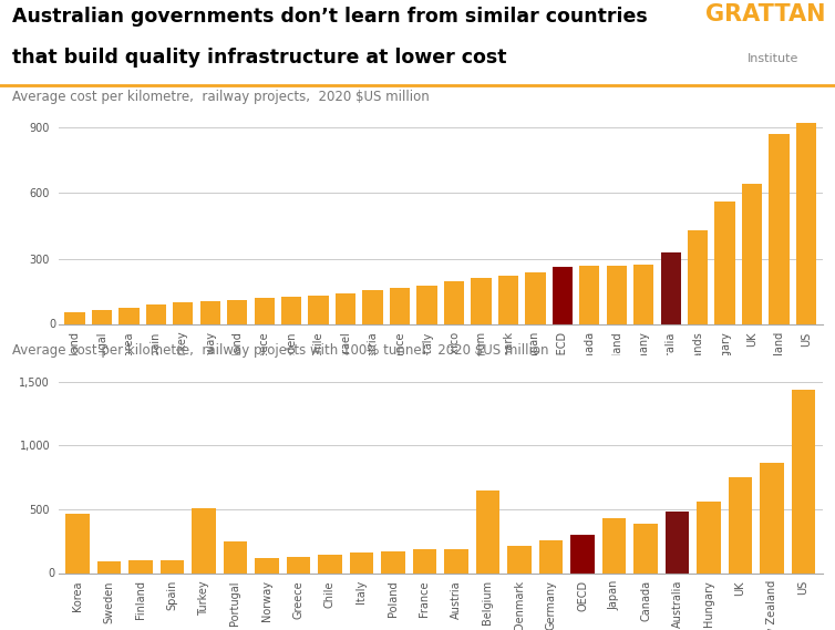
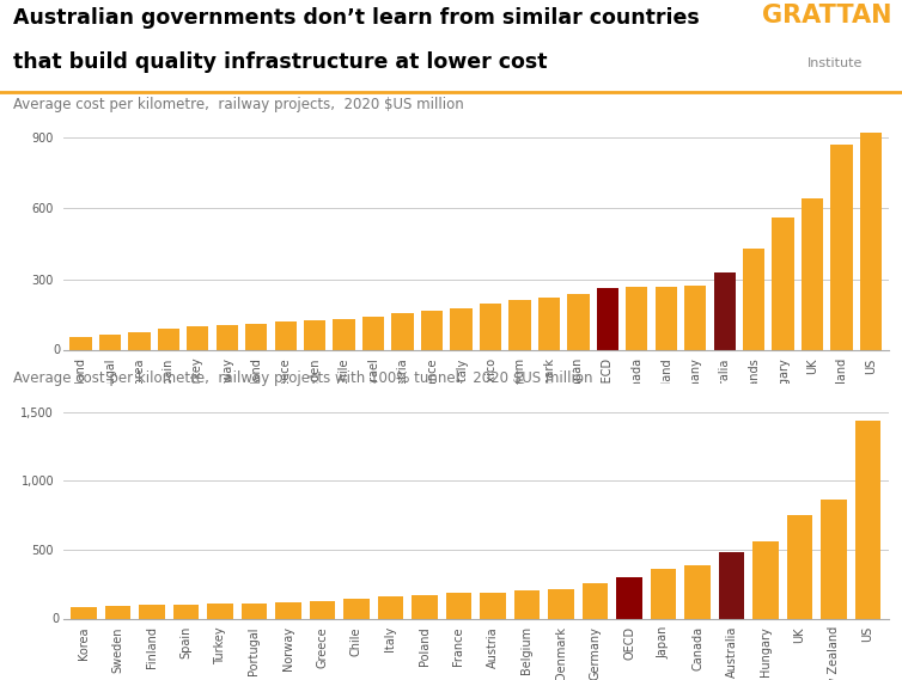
Korea: 470 -> 80
Turkey: 510 -> 110
Portugal: 250 -> 120
Belgium: 650 -> 200
Japan: 430 -> 360
